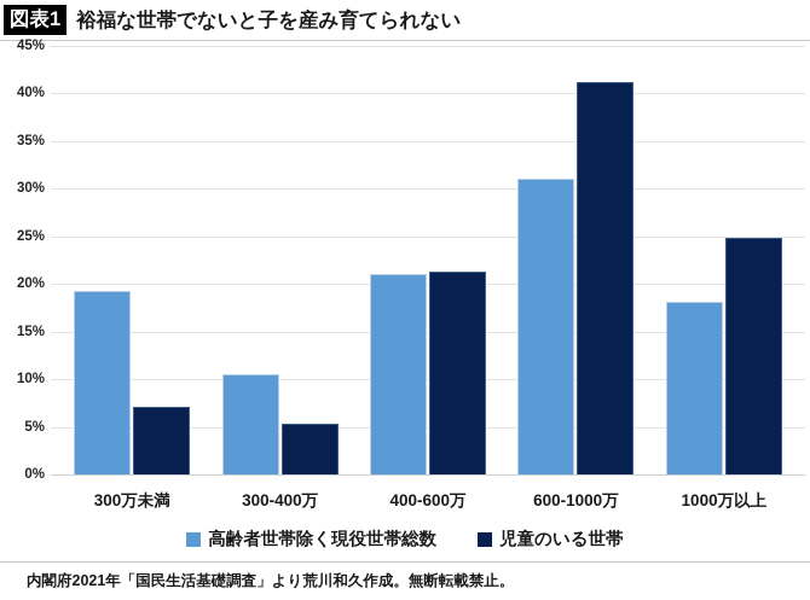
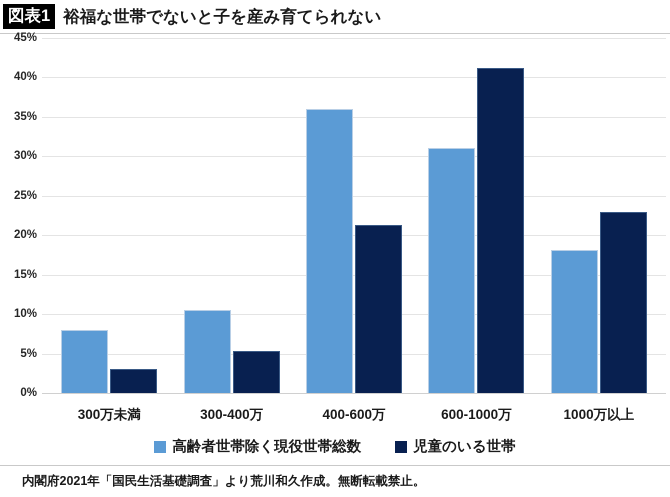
高齢者世帯除く現役世帯総数/300万未満: 19% -> 8%
児童のいる世帯/300万未満: 7% -> 3%
高齢者世帯除く現役世帯総数/400-600万: 21% -> 36%
児童のいる世帯/1000万以上: 25% -> 23%
